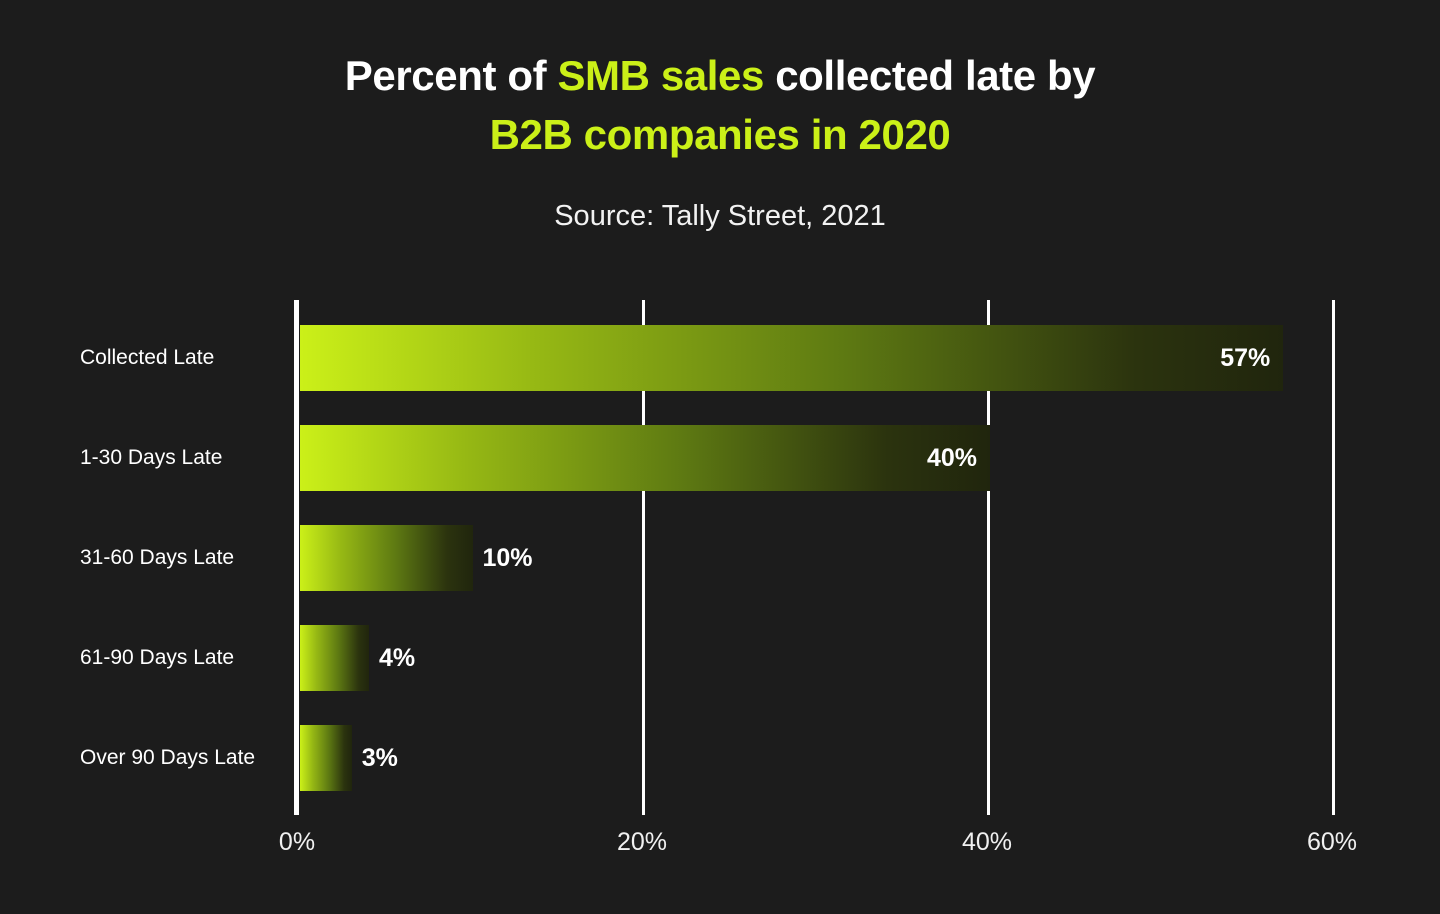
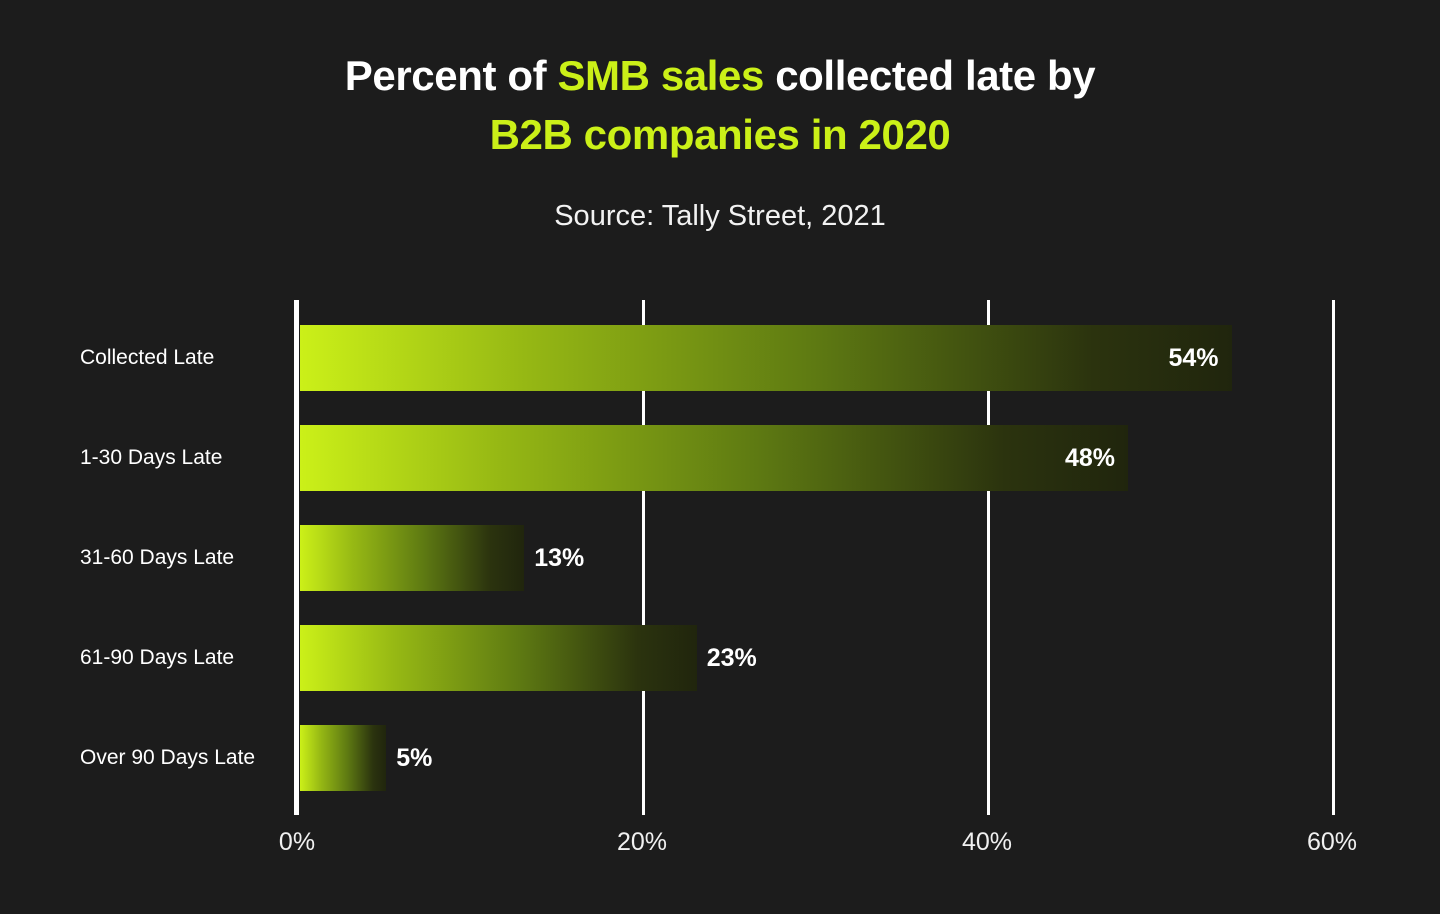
Collected Late: 57% -> 54%
1-30 Days Late: 40% -> 48%
31-60 Days Late: 10% -> 13%
61-90 Days Late: 4% -> 23%
Over 90 Days Late: 3% -> 5%
